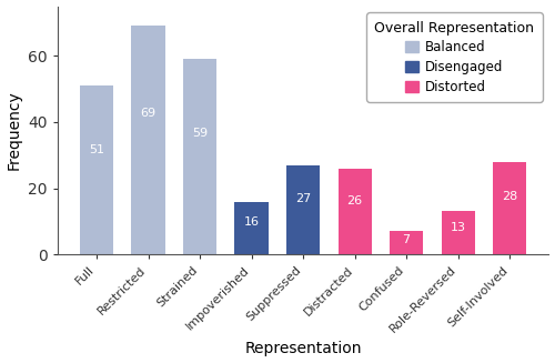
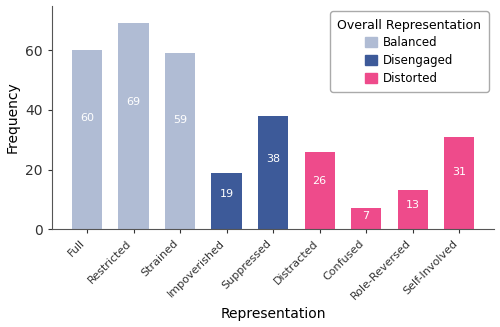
Full: 51 -> 60
Impoverished: 16 -> 19
Suppressed: 27 -> 38
Self-Involved: 28 -> 31
